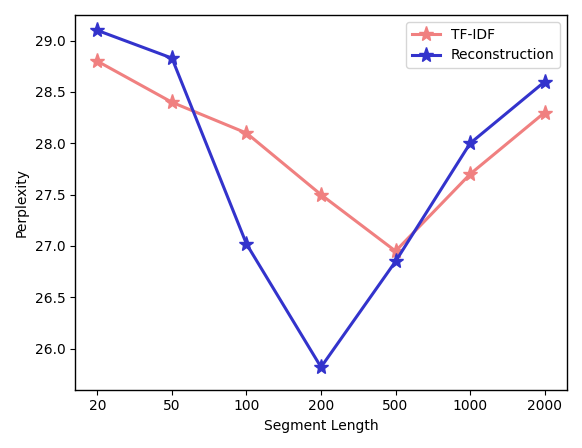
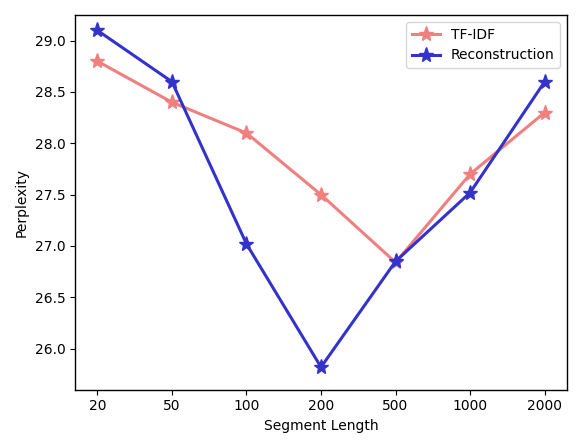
Reconstruction/50: 28.83 -> 28.60
TF-IDF/500: 26.95 -> 26.84
Reconstruction/1000: 28.00 -> 27.52
